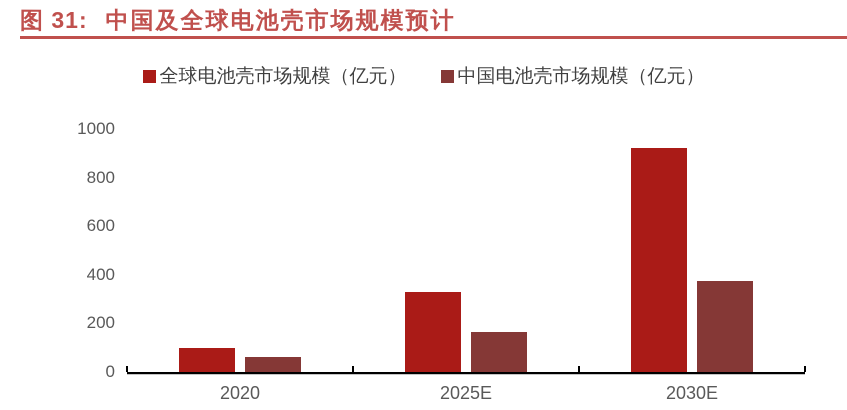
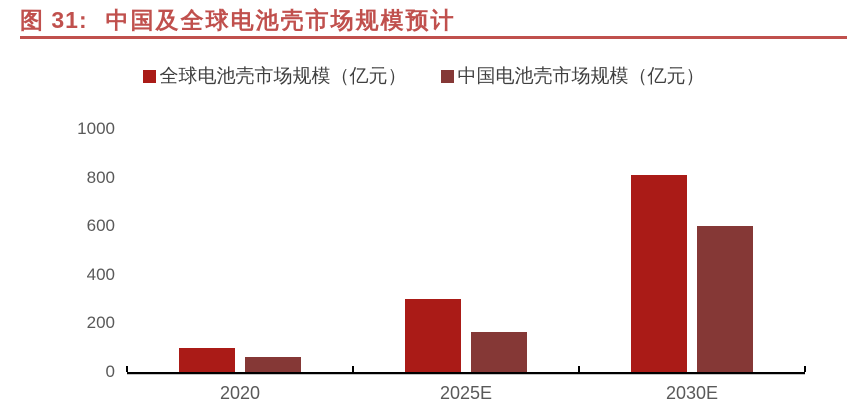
全球电池壳市场规模（亿元）/2025E: 330 -> 300
全球电池壳市场规模（亿元）/2030E: 920 -> 810
中国电池壳市场规模（亿元）/2030E: 380 -> 600
